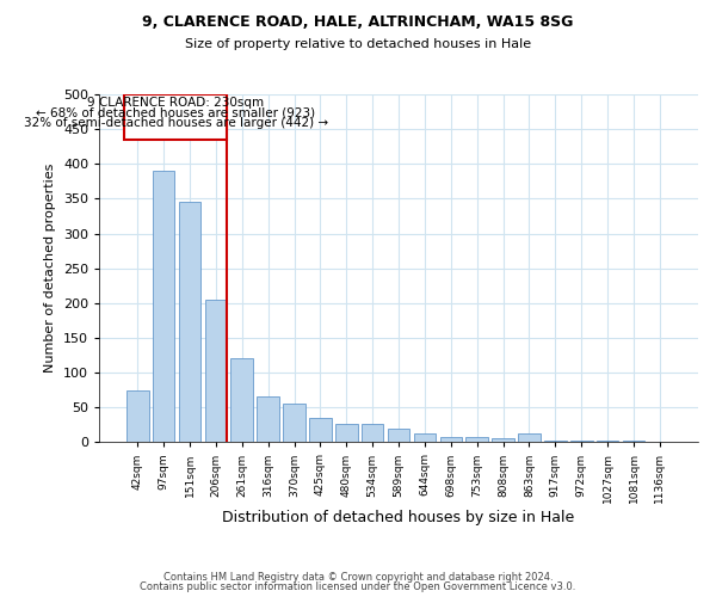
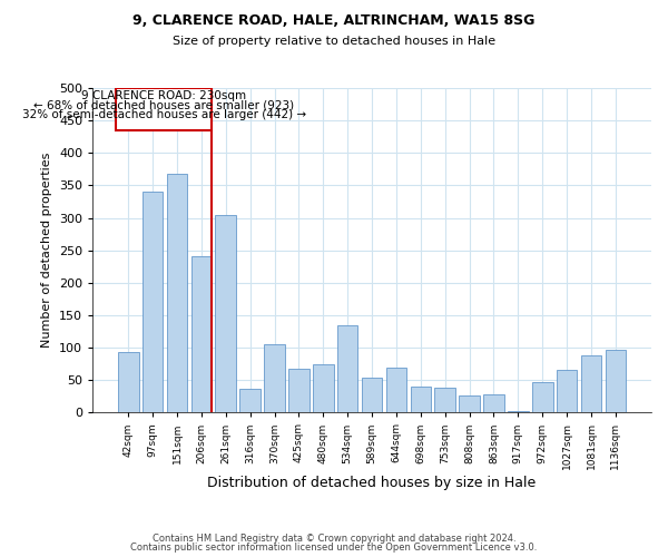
42sqm: 75 -> 94
97sqm: 390 -> 340
151sqm: 345 -> 368
206sqm: 205 -> 240
261sqm: 120 -> 304
316sqm: 65 -> 36
370sqm: 55 -> 106
425sqm: 35 -> 68
480sqm: 27 -> 74
534sqm: 27 -> 134
589sqm: 20 -> 54
644sqm: 13 -> 70
698sqm: 8 -> 40
753sqm: 8 -> 38
808sqm: 5 -> 26
863sqm: 13 -> 28
972sqm: 2 -> 46
1027sqm: 2 -> 66
1081sqm: 2 -> 88
1136sqm: 1 -> 96
